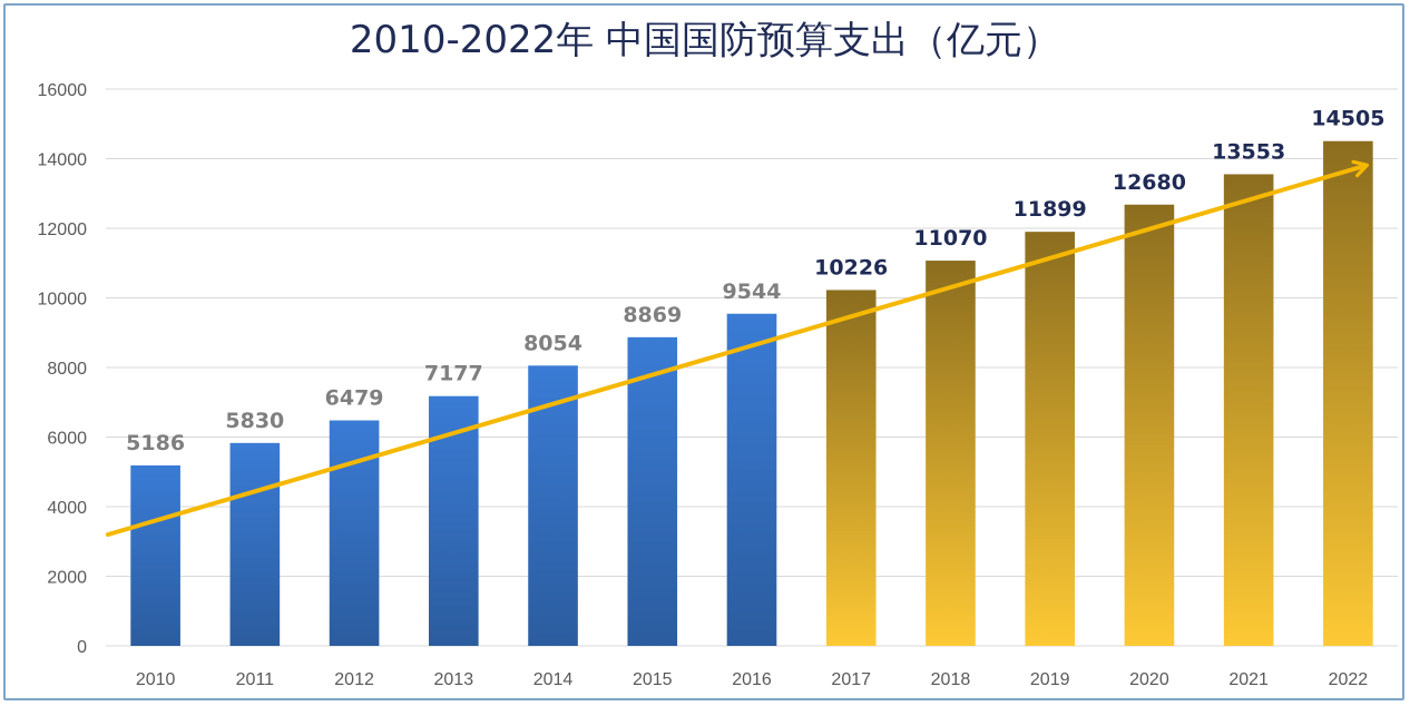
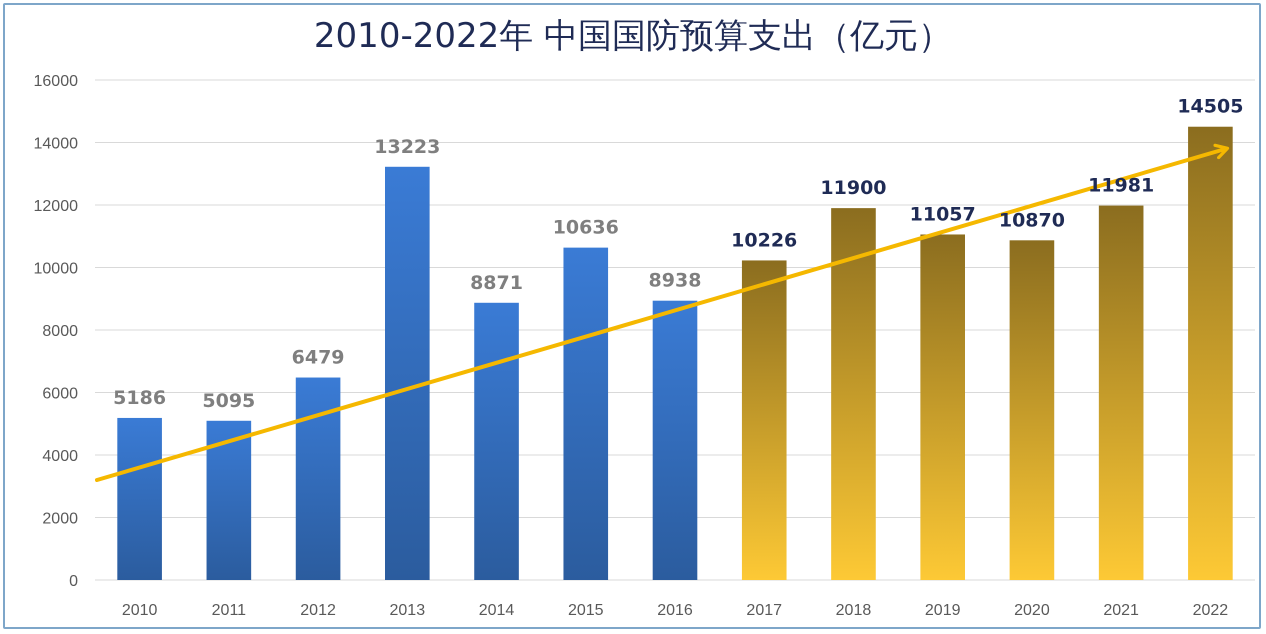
2011: 5830 -> 5095
2013: 7177 -> 13223
2014: 8054 -> 8871
2015: 8869 -> 10636
2016: 9544 -> 8938
2018: 11070 -> 11900
2019: 11899 -> 11057
2020: 12680 -> 10870
2021: 13553 -> 11981
